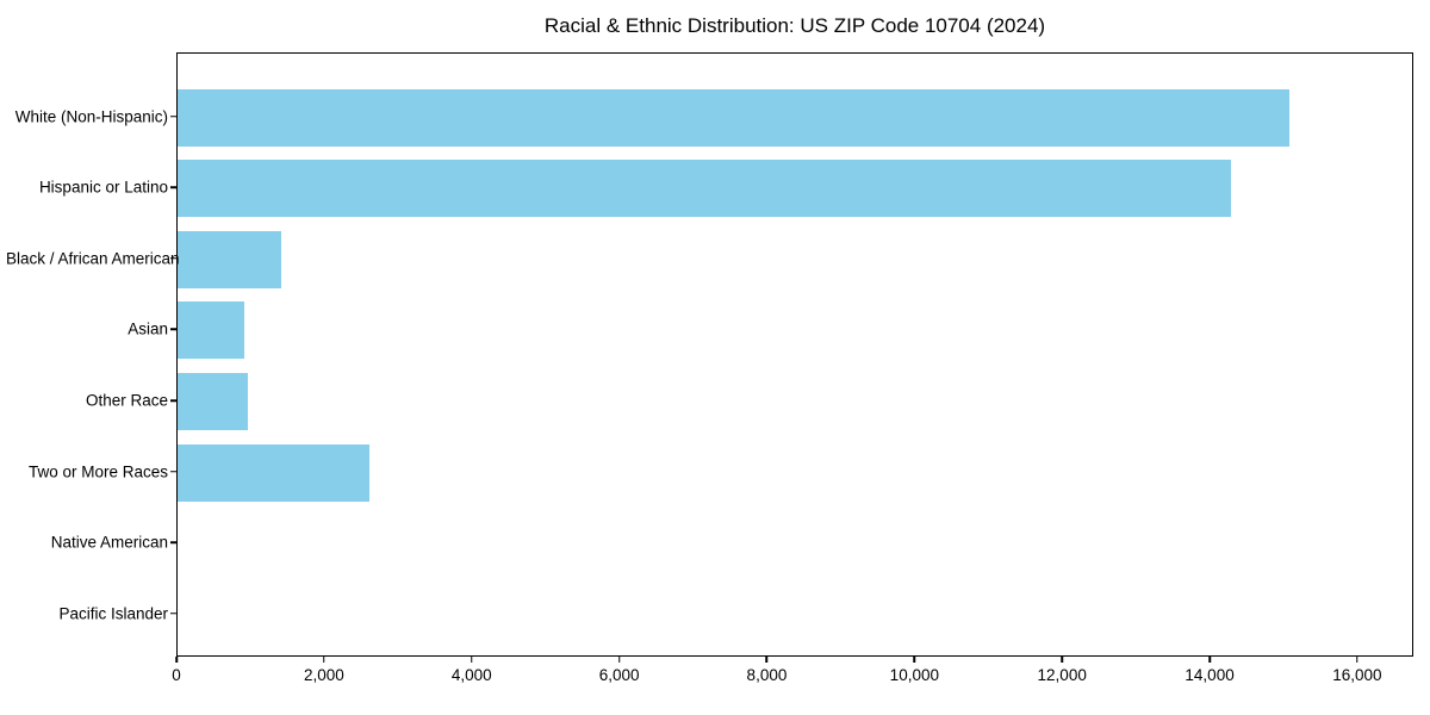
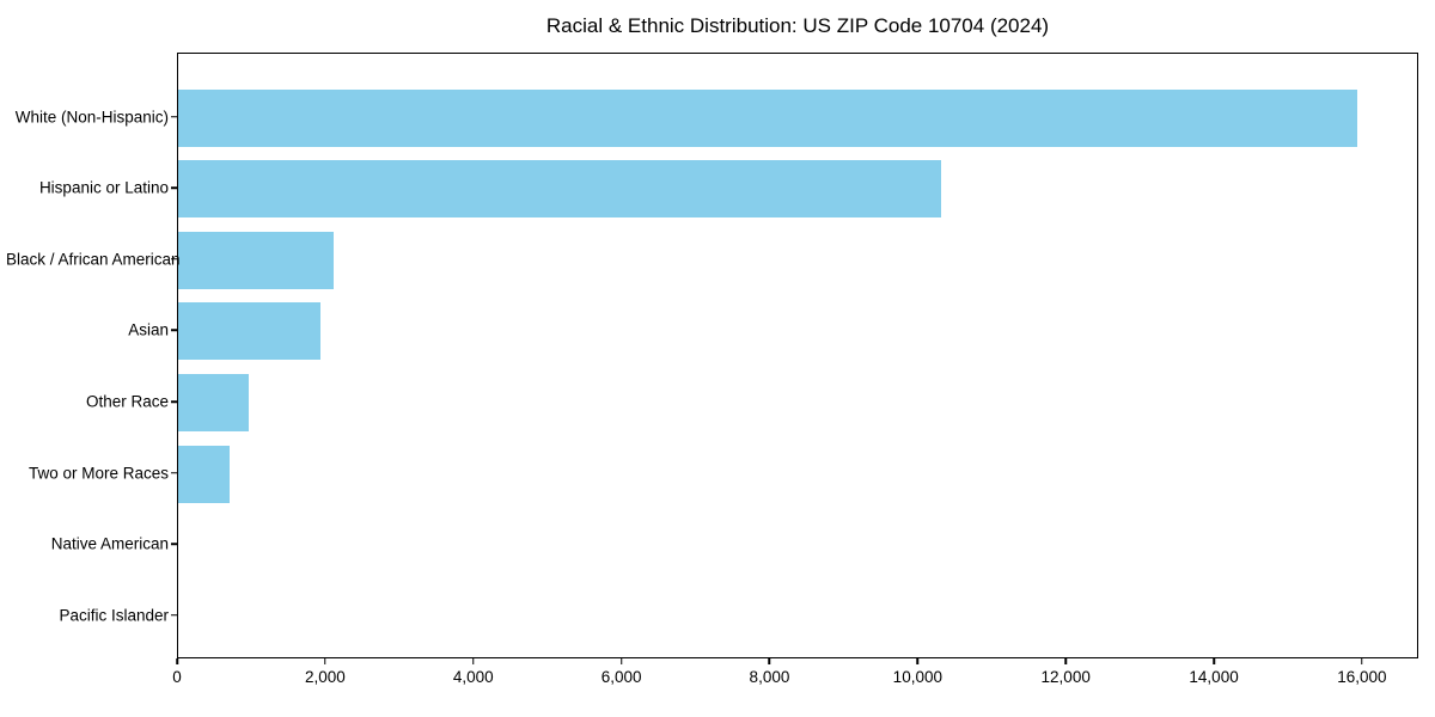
White (Non-Hispanic): 15100 -> 16000
Hispanic or Latino: 14300 -> 10300
Black / African American: 1400 -> 2100
Asian: 900 -> 1900
Two or More Races: 2600 -> 700
